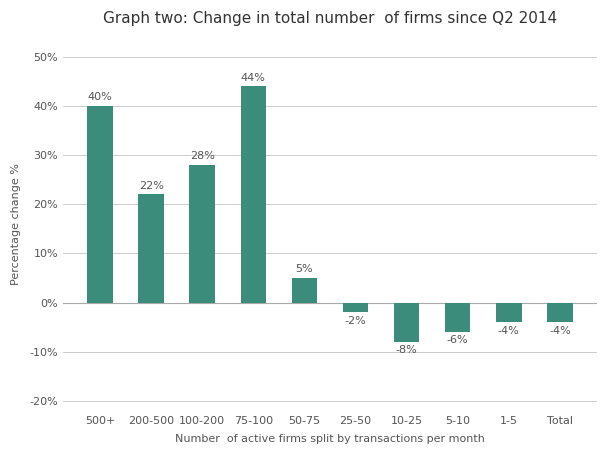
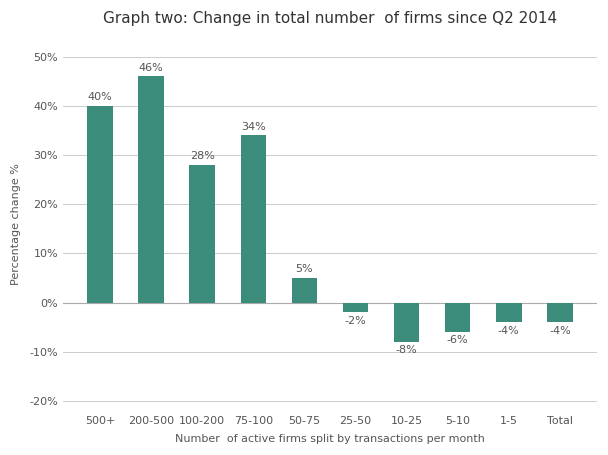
200-500: 22% -> 46%
75-100: 44% -> 34%
